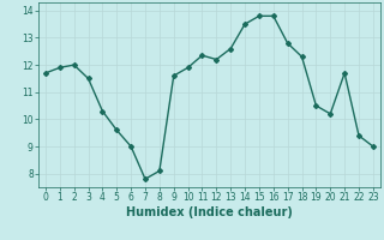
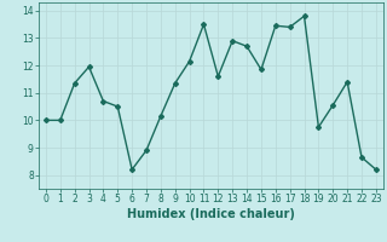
0: 11.70 -> 10.00
1: 11.90 -> 10.00
2: 12.00 -> 11.35
3: 11.50 -> 11.95
4: 10.30 -> 10.70
5: 9.60 -> 10.50
6: 9.00 -> 8.20
7: 7.80 -> 8.90
8: 8.10 -> 10.15
9: 11.60 -> 11.35
10: 11.90 -> 12.15
11: 12.35 -> 13.50
12: 12.20 -> 11.60
13: 12.60 -> 12.90
14: 13.50 -> 12.70
15: 13.80 -> 11.85
16: 13.80 -> 13.45
17: 12.80 -> 13.40
18: 12.30 -> 13.80
19: 10.50 -> 9.75
20: 10.20 -> 10.55
21: 11.70 -> 11.40
22: 9.40 -> 8.65
23: 9.00 -> 8.20
